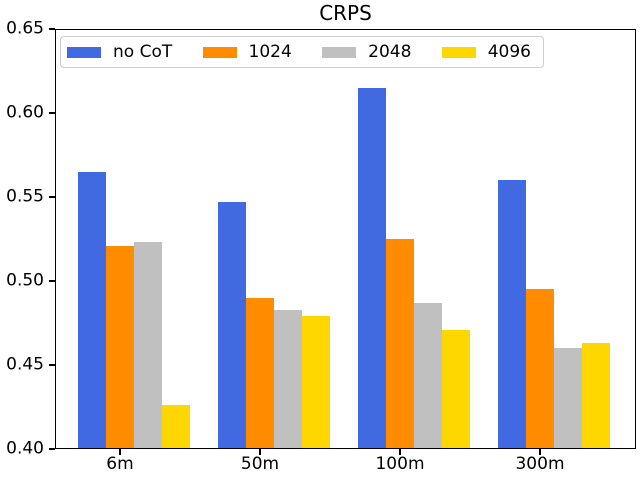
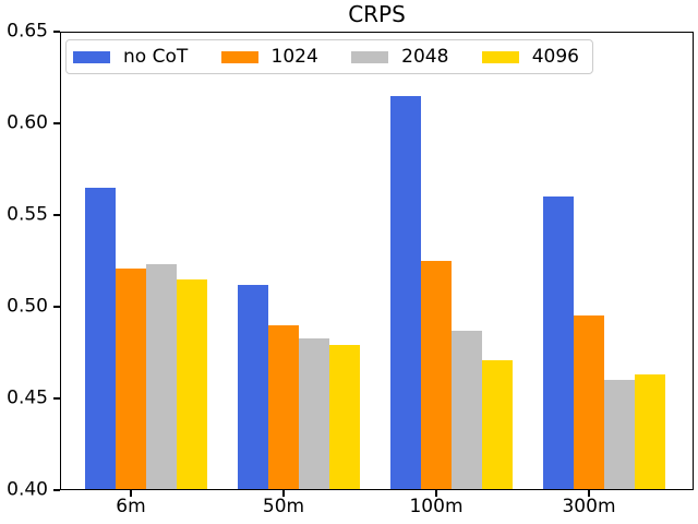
4096/6m: 0.426 -> 0.515
no CoT/50m: 0.547 -> 0.512
